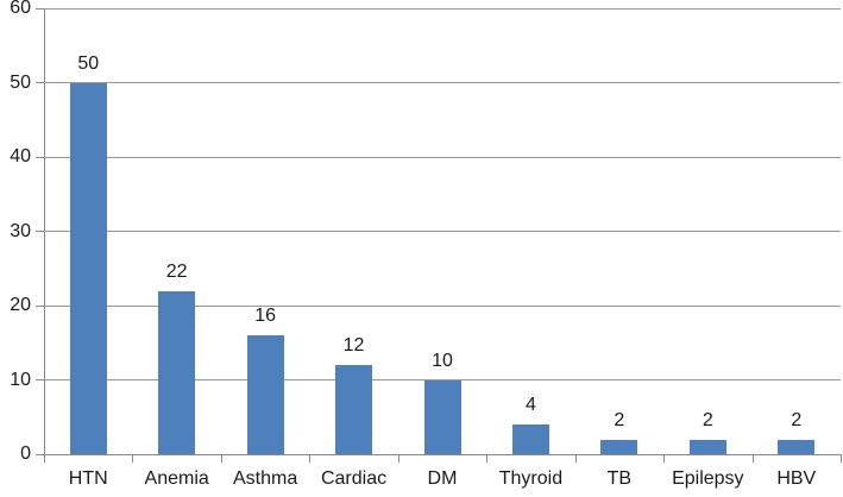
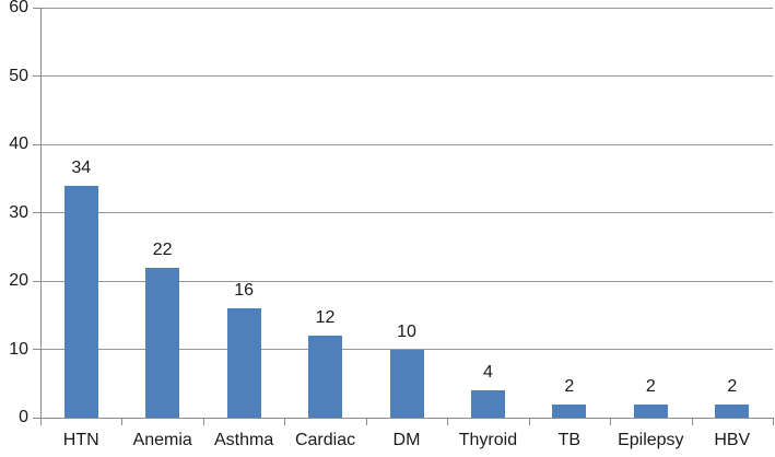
HTN: 50 -> 34
